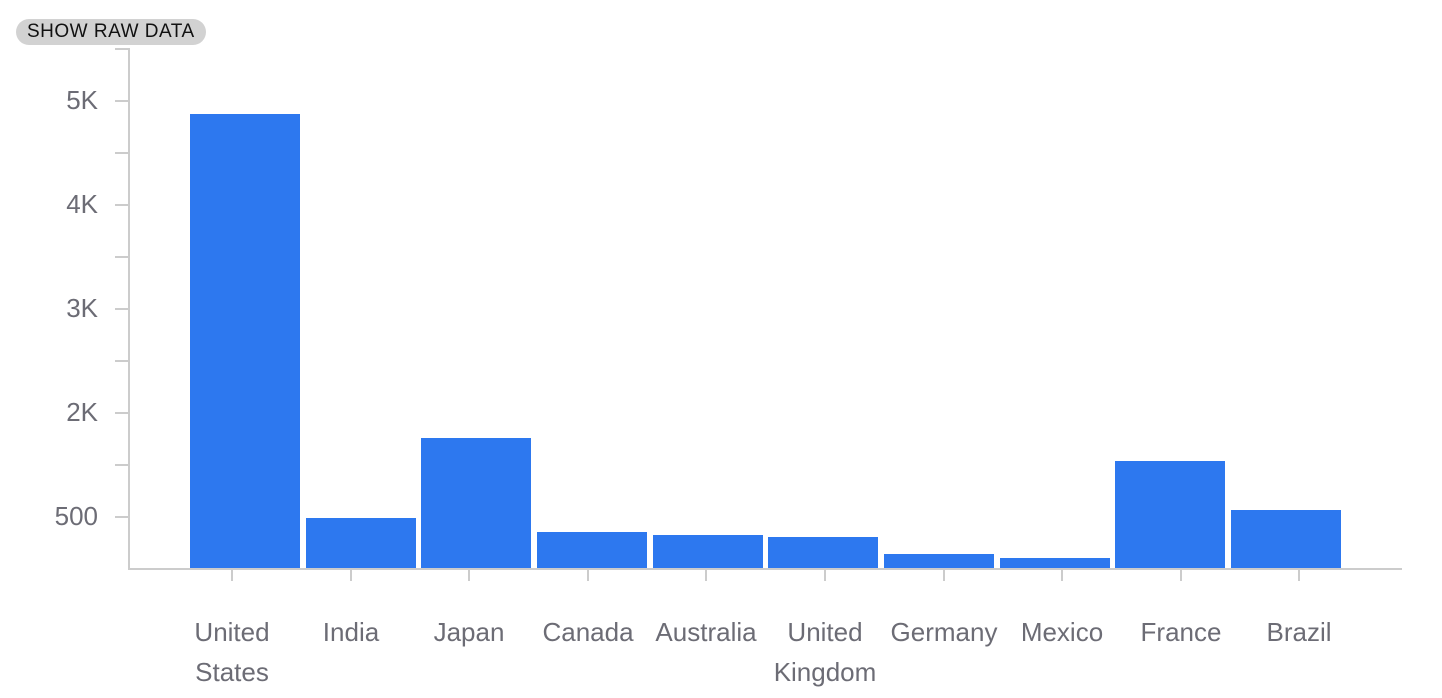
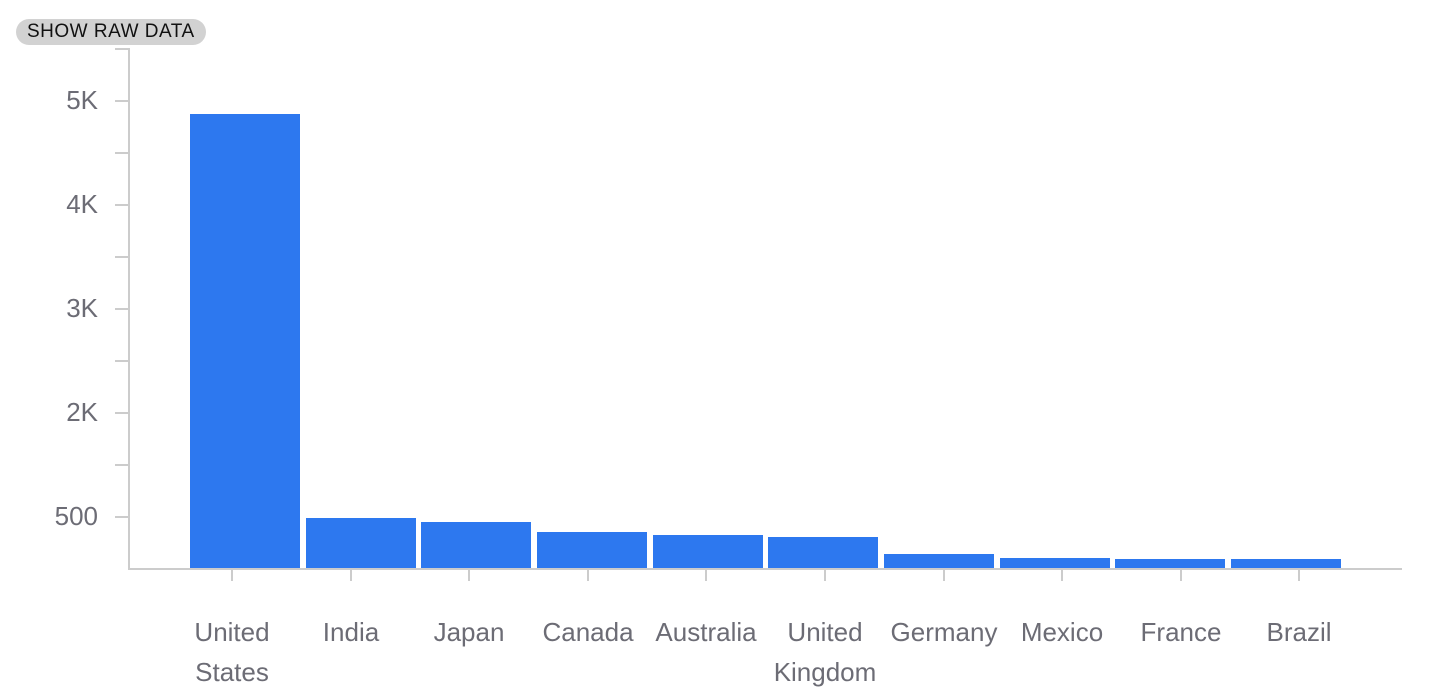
Japan: 1.63K -> 0.44K
France: 1.30K -> 0.08K
Brazil: 0.58K -> 0.09K
